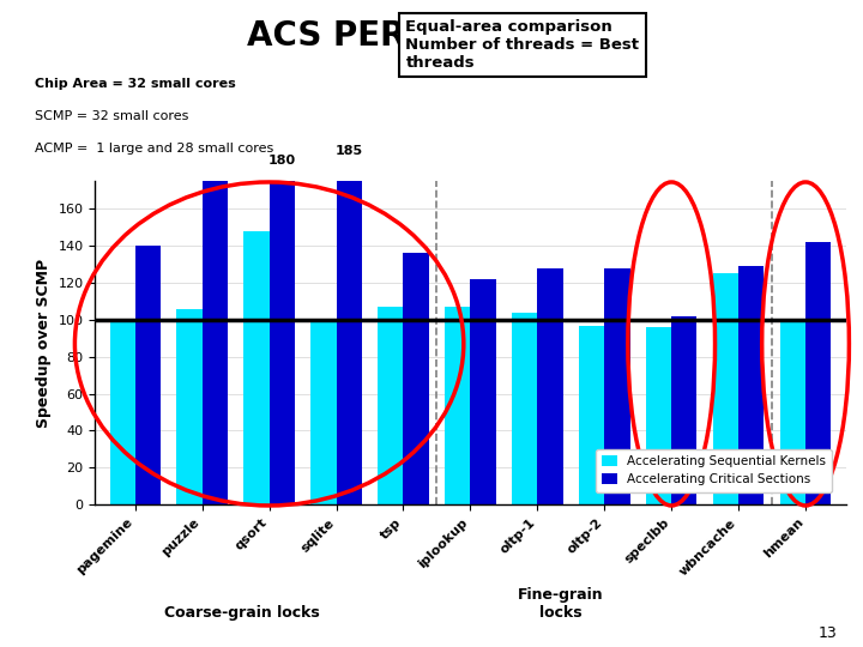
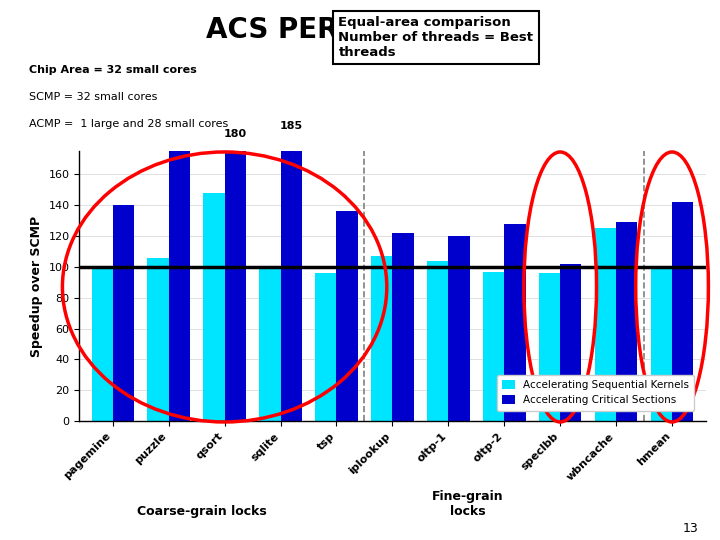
Accelerating Sequential Kernels/tsp: 107 -> 96
Accelerating Critical Sections/oltp-1: 128 -> 120
